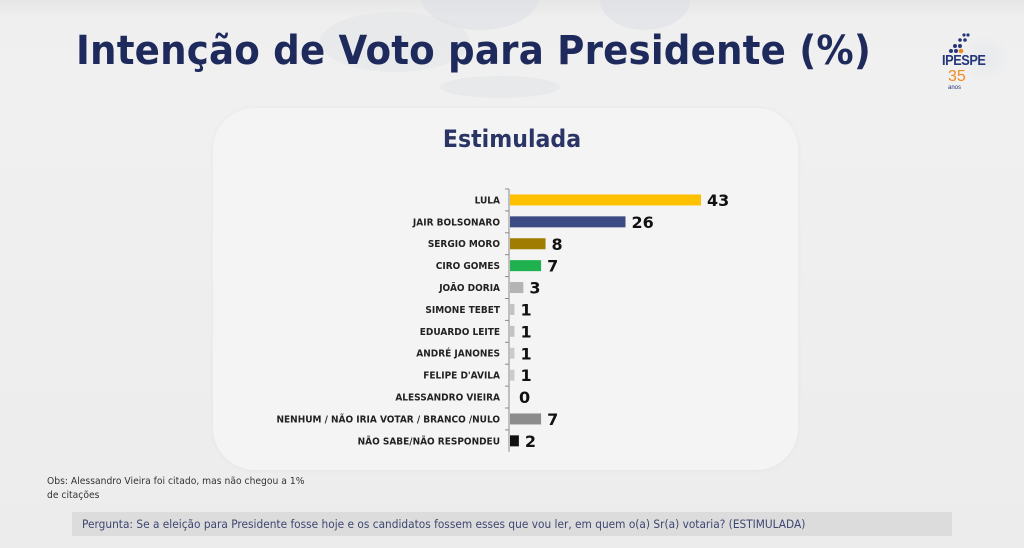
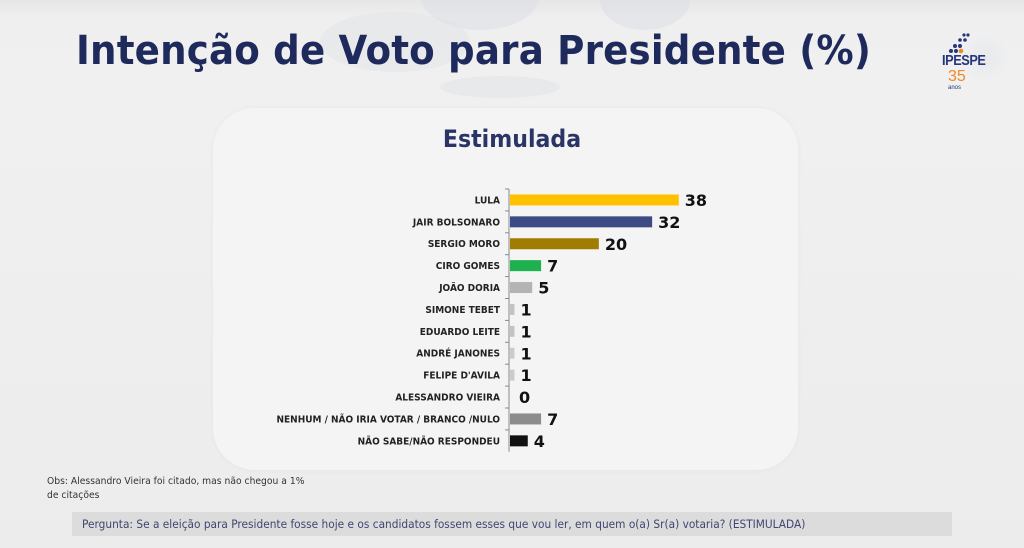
LULA: 43 -> 38
JAIR BOLSONARO: 26 -> 32
SERGIO MORO: 8 -> 20
JOÃO DORIA: 3 -> 5
NÃO SABE/NÃO RESPONDEU: 2 -> 4
